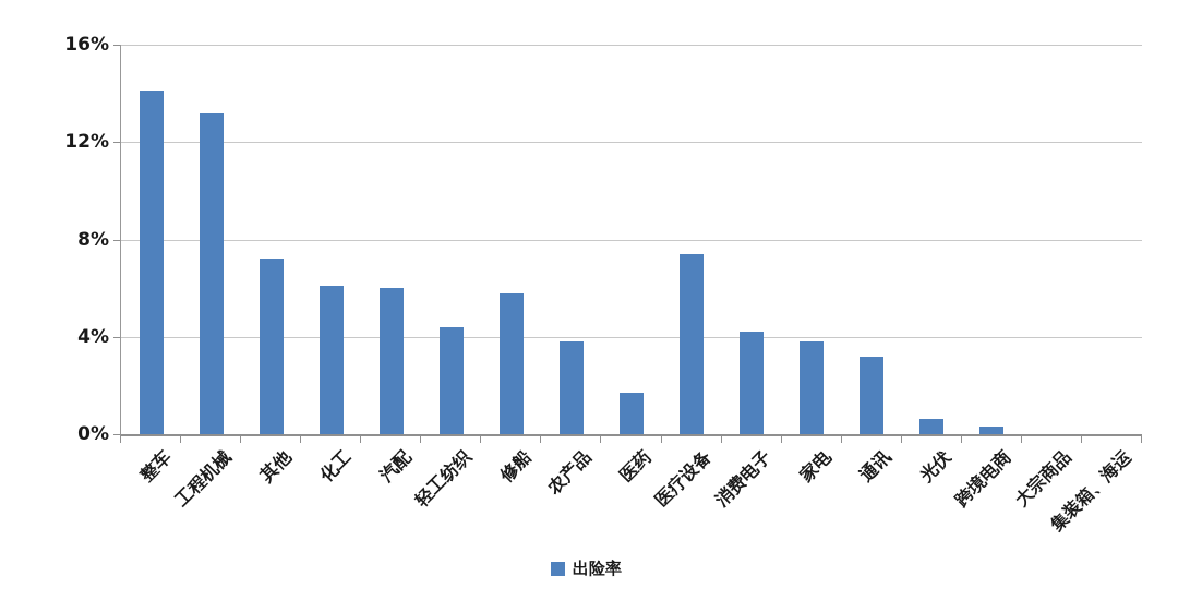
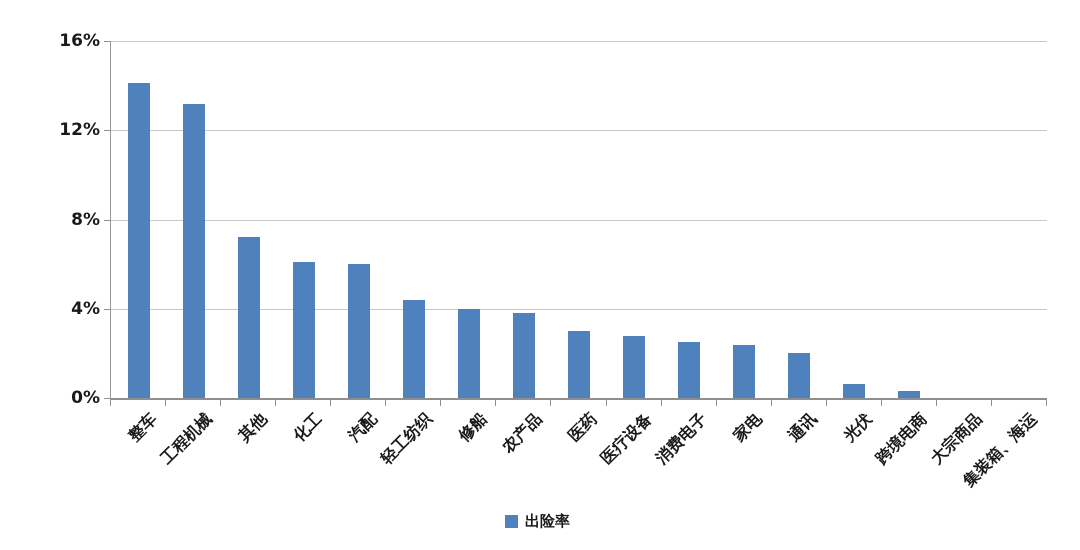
修船: 5.8% -> 4.0%
医药: 1.7% -> 3.0%
医疗设备: 7.4% -> 2.8%
消费电子: 4.2% -> 2.5%
家电: 3.8% -> 2.4%
通讯: 3.2% -> 2.0%
